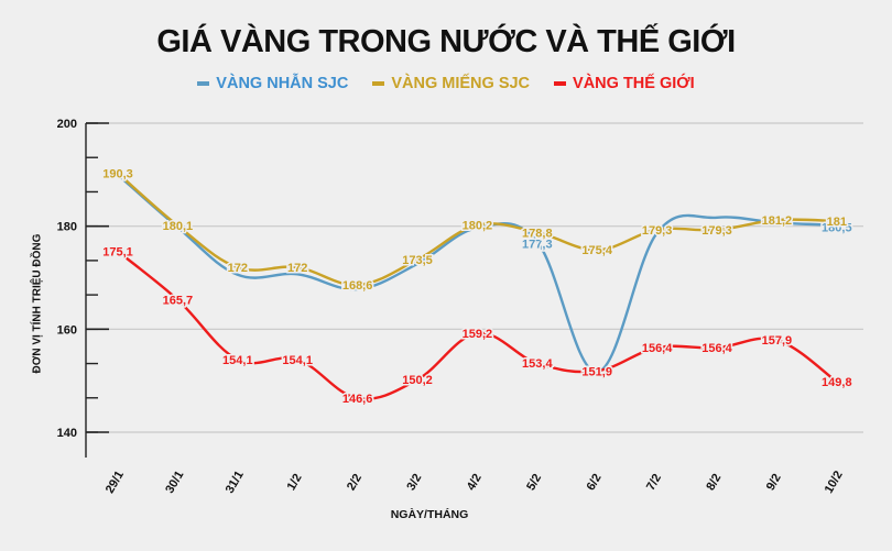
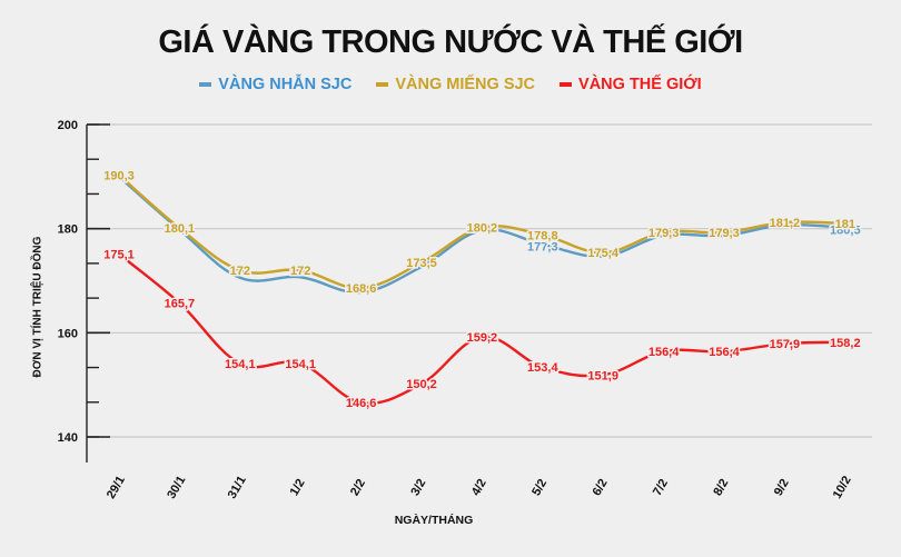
VÀNG NHẪN SJC/6/2: 152 -> 175
VÀNG NHẪN SJC/8/2: 182 -> 179
VÀNG THẾ GIỚI/10/2: 149,8 -> 158,2
